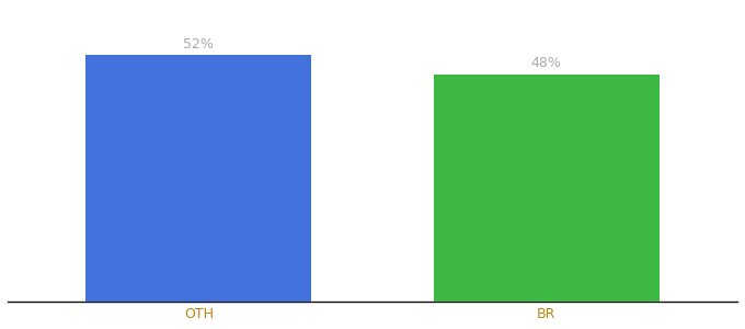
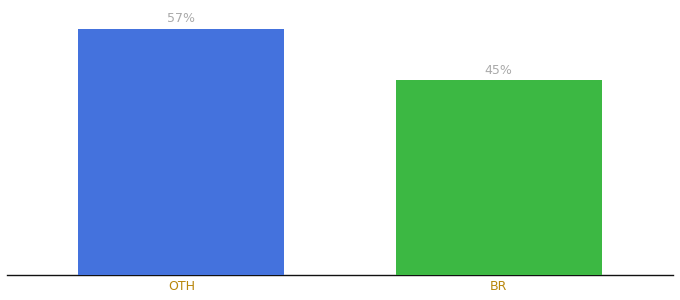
OTH: 52% -> 57%
BR: 48% -> 45%
